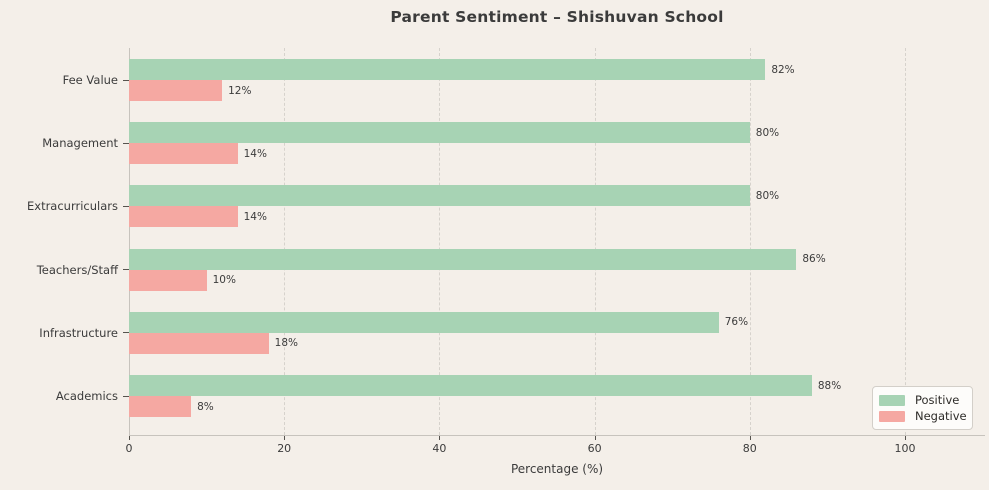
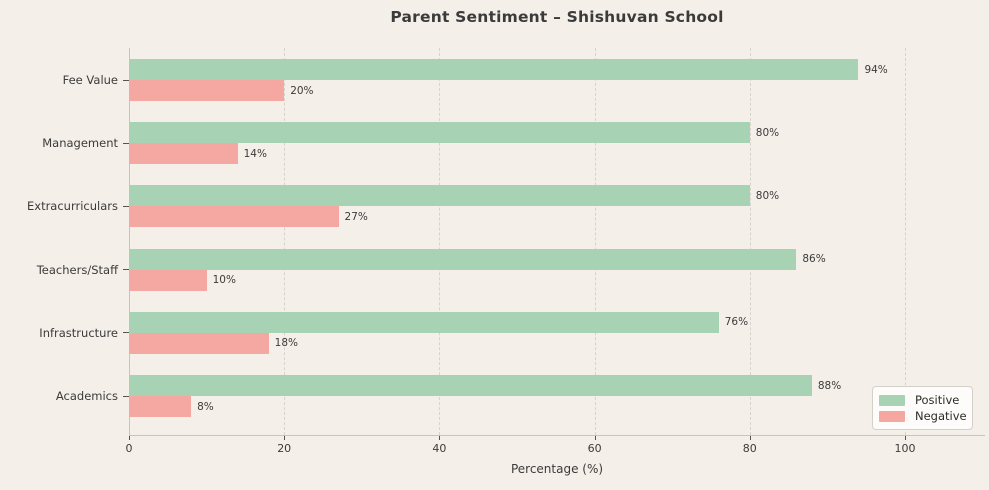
Positive/Fee Value: 82% -> 94%
Negative/Fee Value: 12% -> 20%
Negative/Extracurriculars: 14% -> 27%
